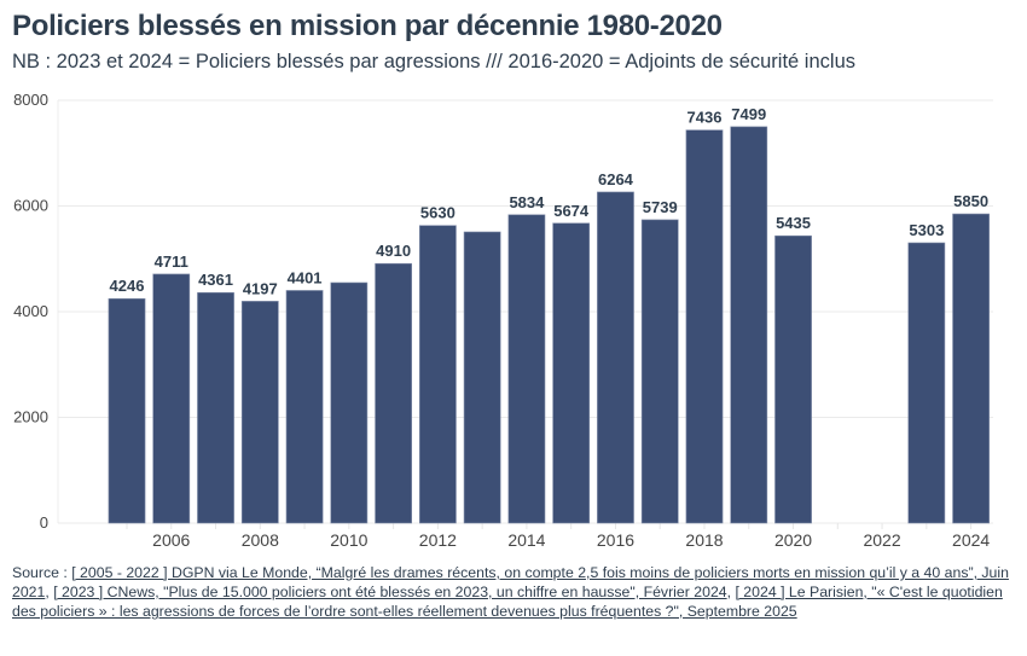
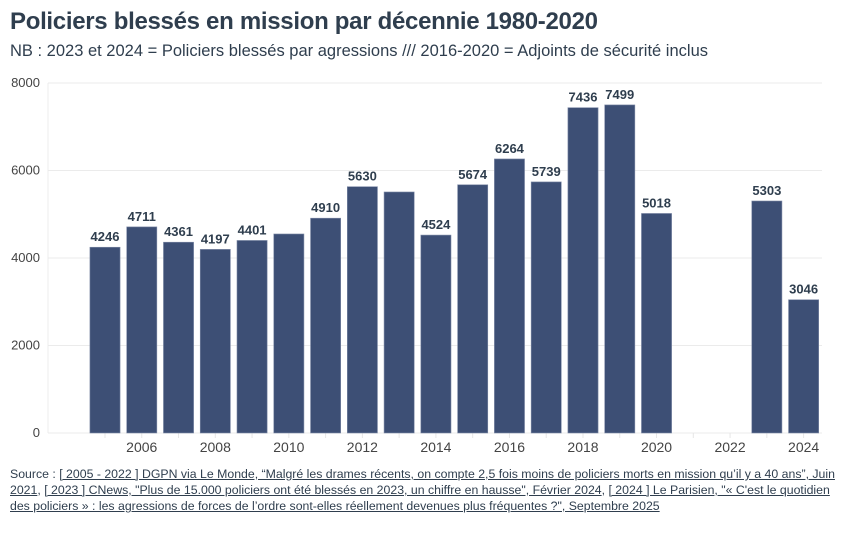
2014: 5834 -> 4524
2020: 5435 -> 5018
2024: 5850 -> 3046
